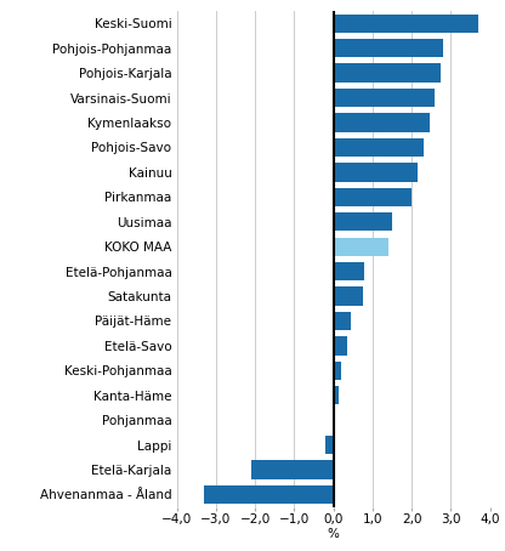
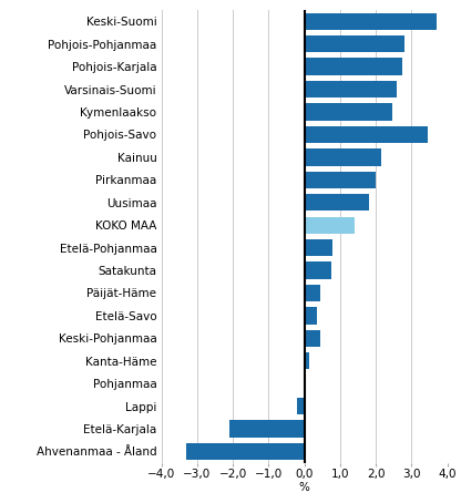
Pohjois-Savo: 2,30 -> 3,45
Uusimaa: 1,50 -> 1,80
Keski-Pohjanmaa: 0,20 -> 0,45
